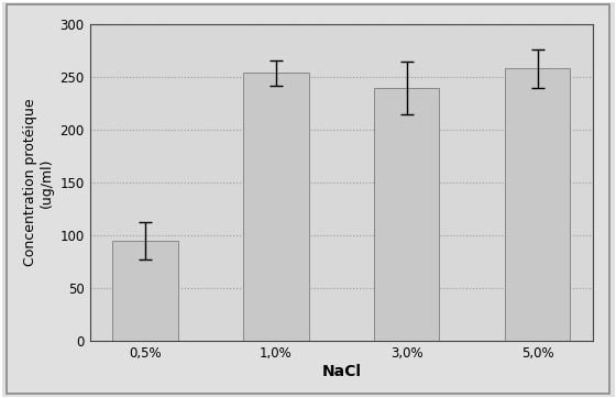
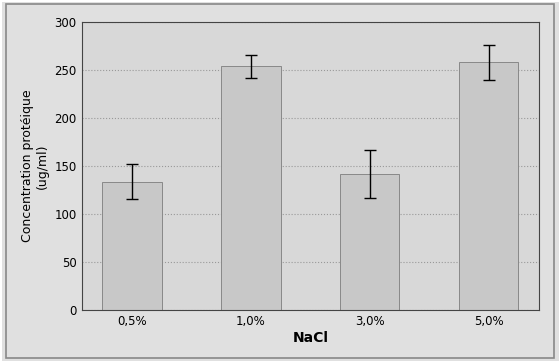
0,5%: 95 -> 134
3,0%: 240 -> 142
